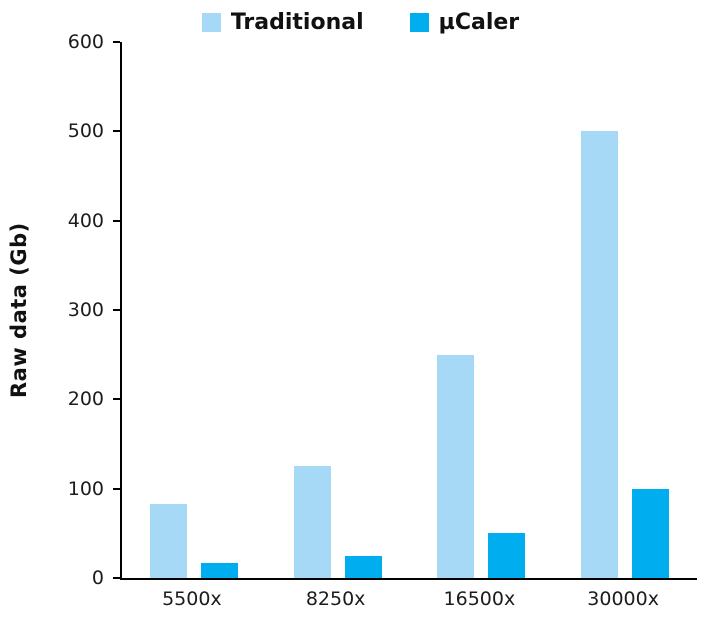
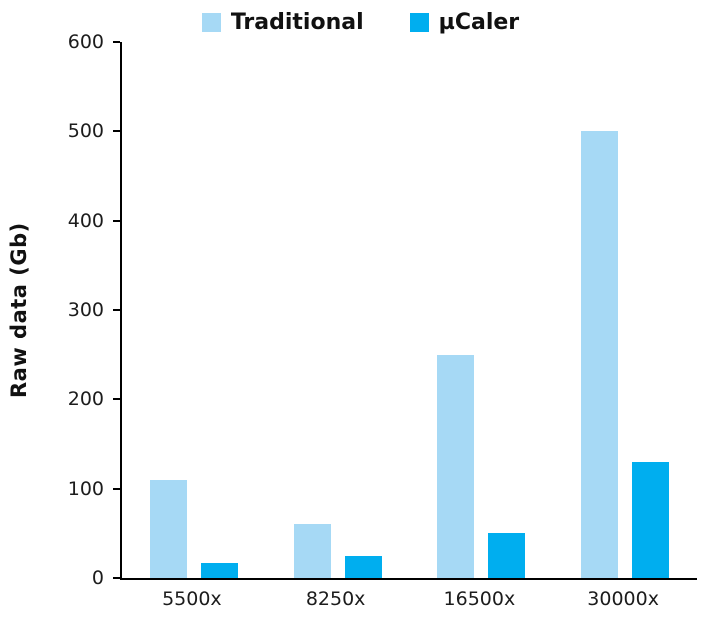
Traditional/5500x: 80 -> 110
Traditional/8250x: 120 -> 60
µCaler/30000x: 100 -> 130
